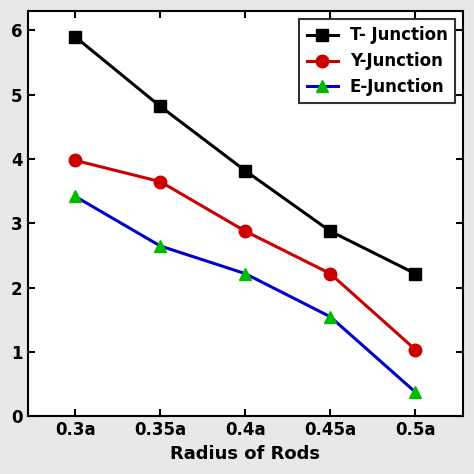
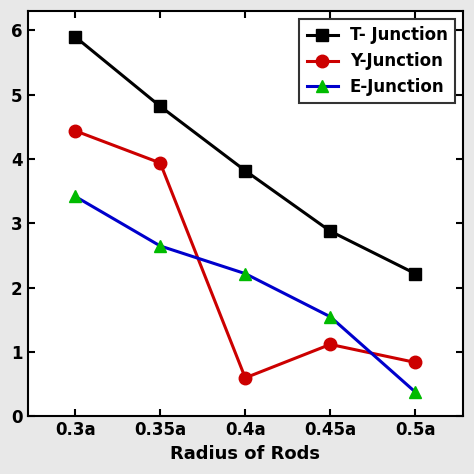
Y-Junction/0.3a: 3.98 -> 4.44
Y-Junction/0.35a: 3.65 -> 3.94
Y-Junction/0.4a: 2.88 -> 0.60
Y-Junction/0.45a: 2.22 -> 1.12
Y-Junction/0.5a: 1.04 -> 0.84
